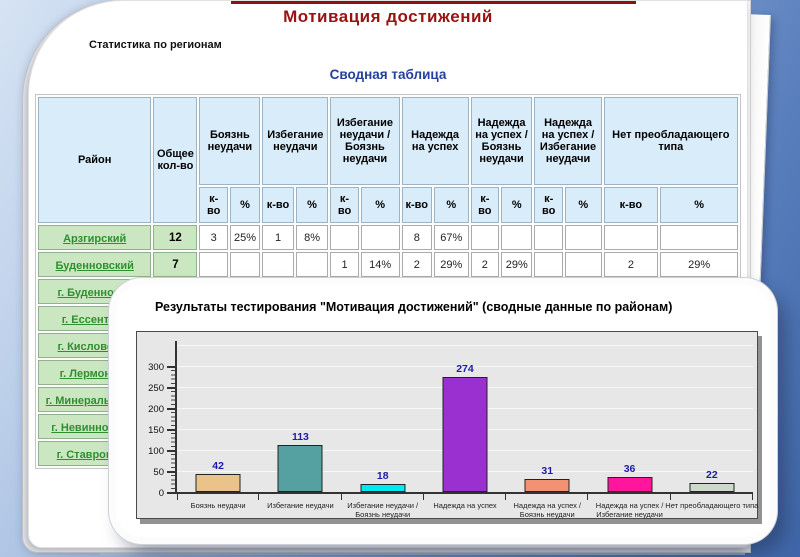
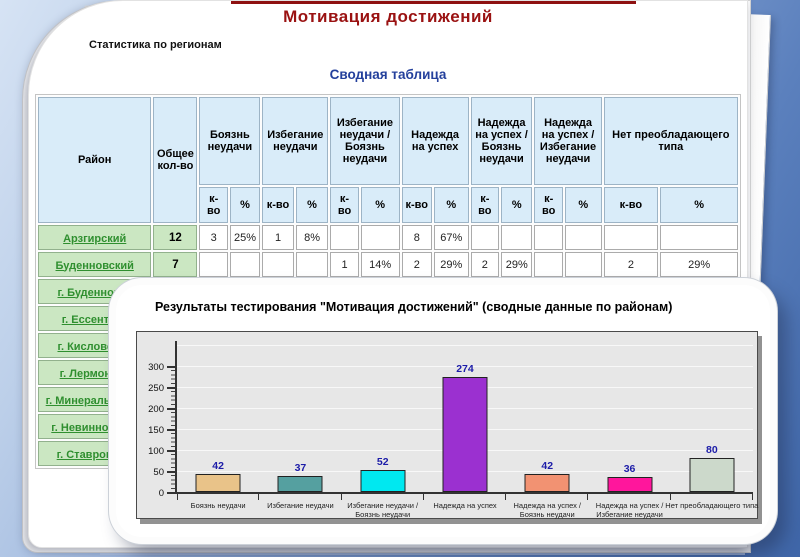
Избегание неудачи: 113 -> 37
Избегание неудачи / Боязнь неудачи: 18 -> 52
Надежда на успех / Боязнь неудачи: 31 -> 42
Нет преобладающего типа: 22 -> 80
